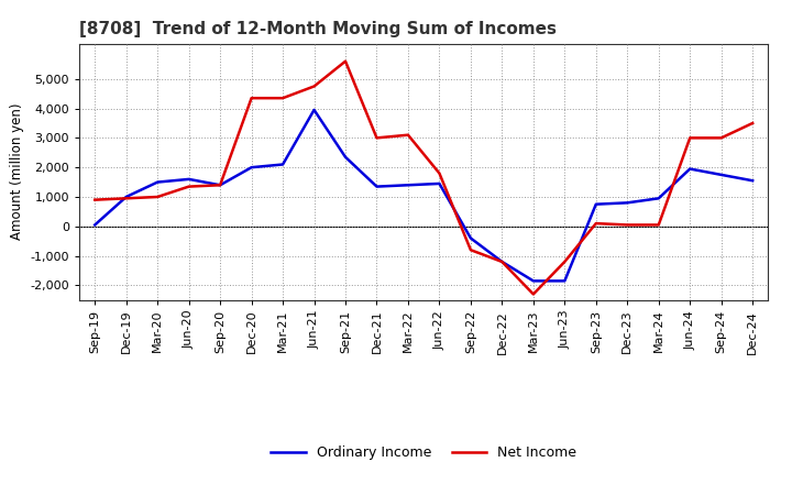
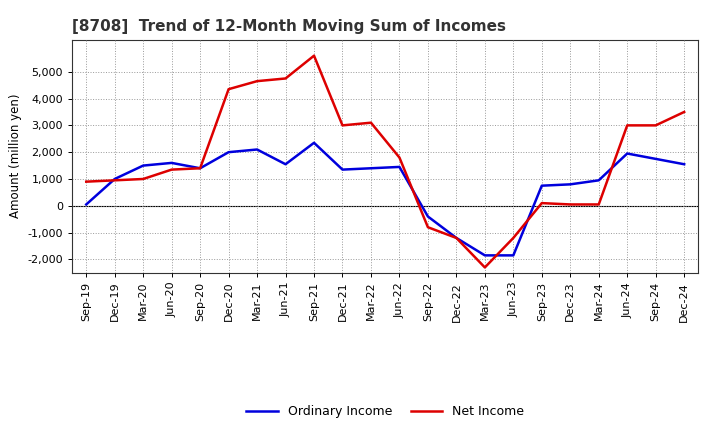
Net Income/Mar-21: 4,350 -> 4,650
Ordinary Income/Jun-21: 3,950 -> 1,550
